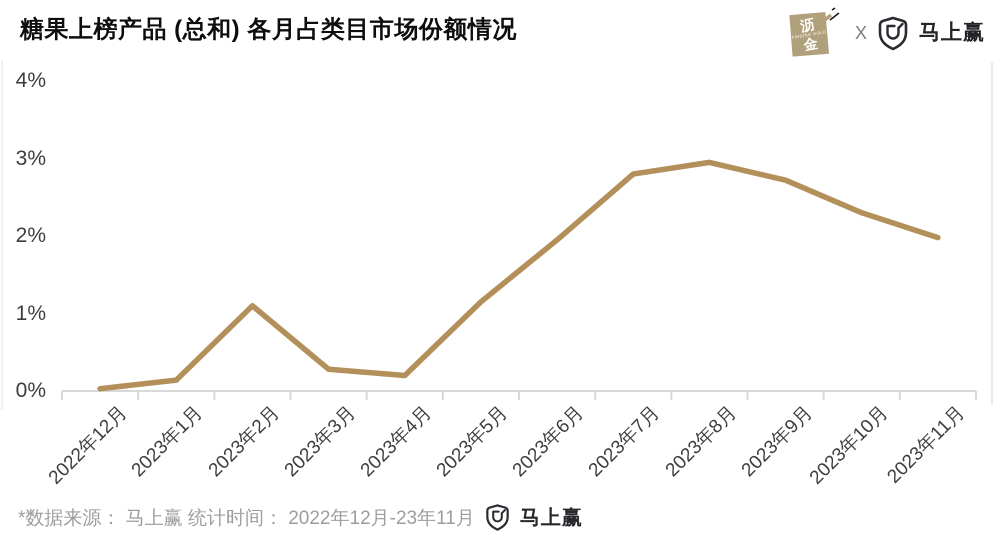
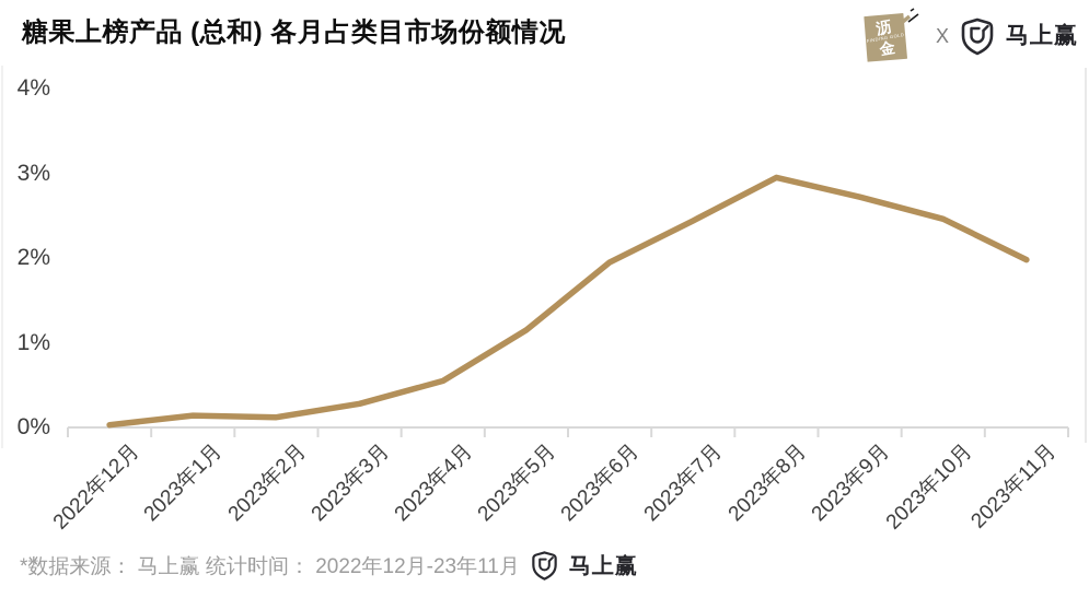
2023年2月: 1.1% -> 0.1%
2023年4月: 0.2% -> 0.6%
2023年7月: 2.8% -> 2.4%
2023年10月: 2.3% -> 2.5%
